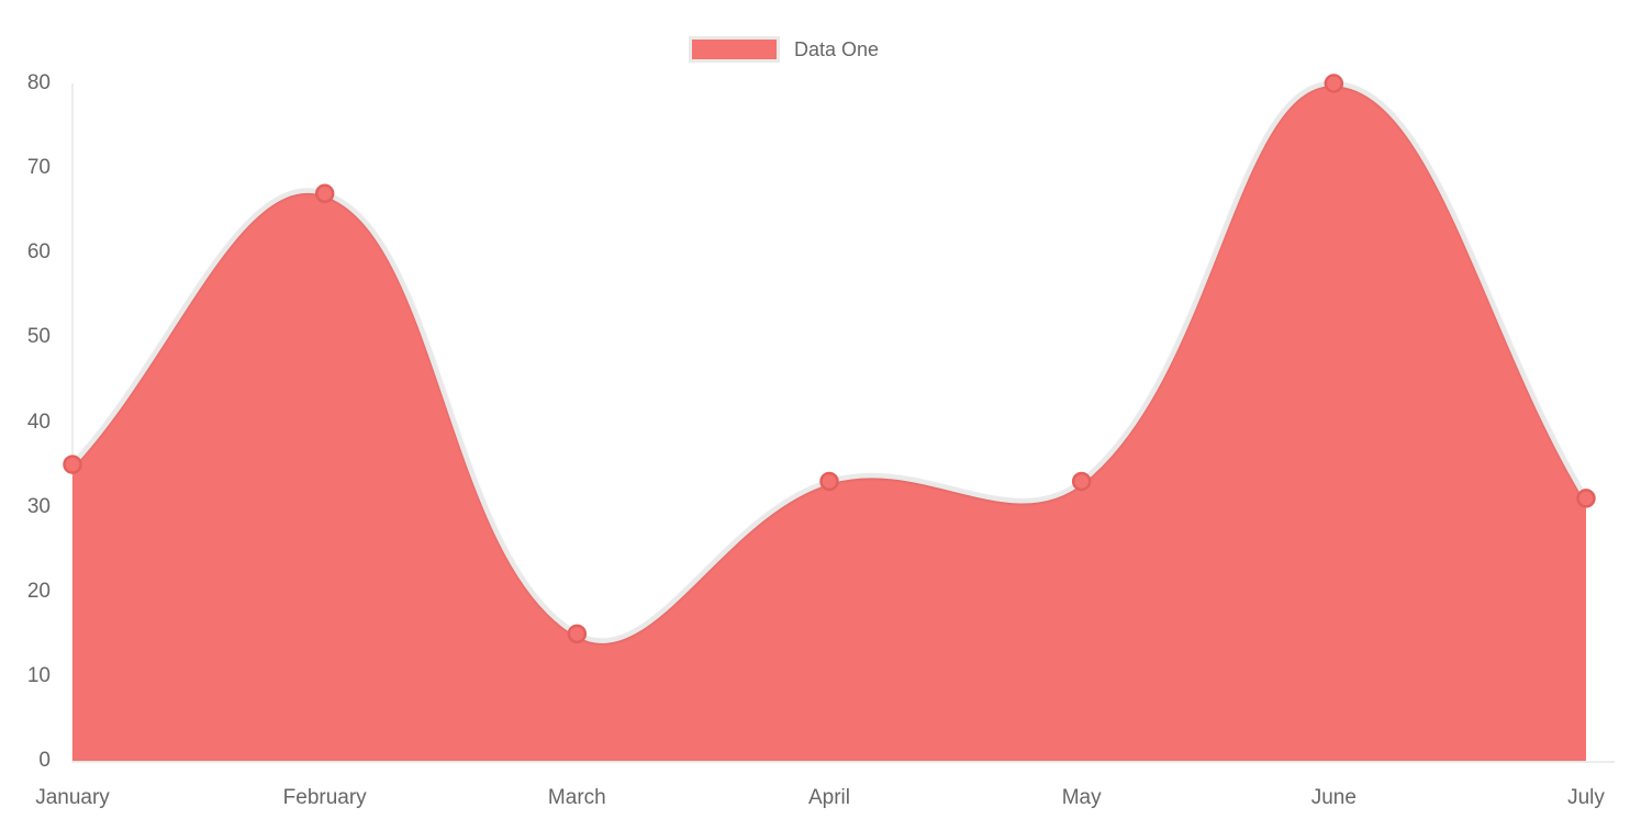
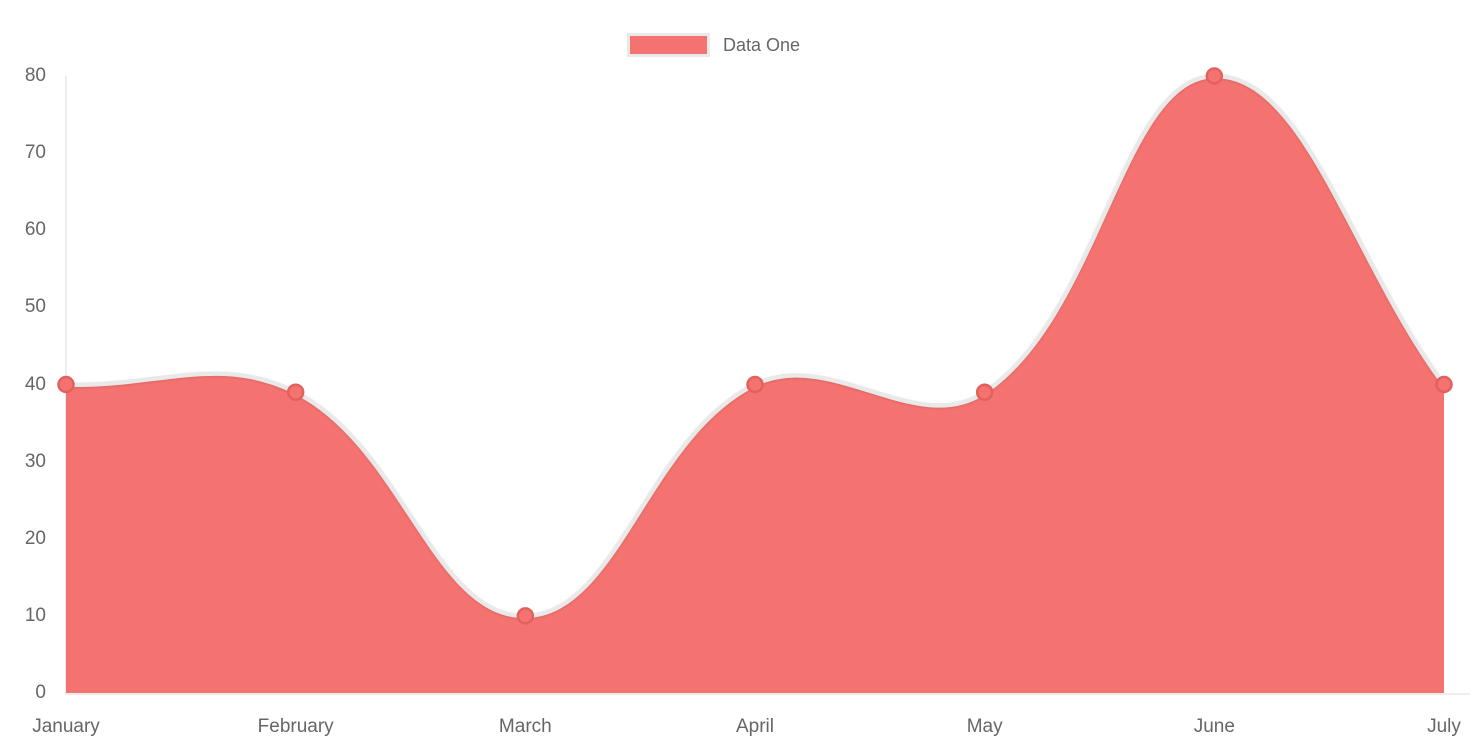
January: 35 -> 40
February: 67 -> 39
March: 15 -> 10
April: 33 -> 40
May: 33 -> 39
July: 31 -> 40
